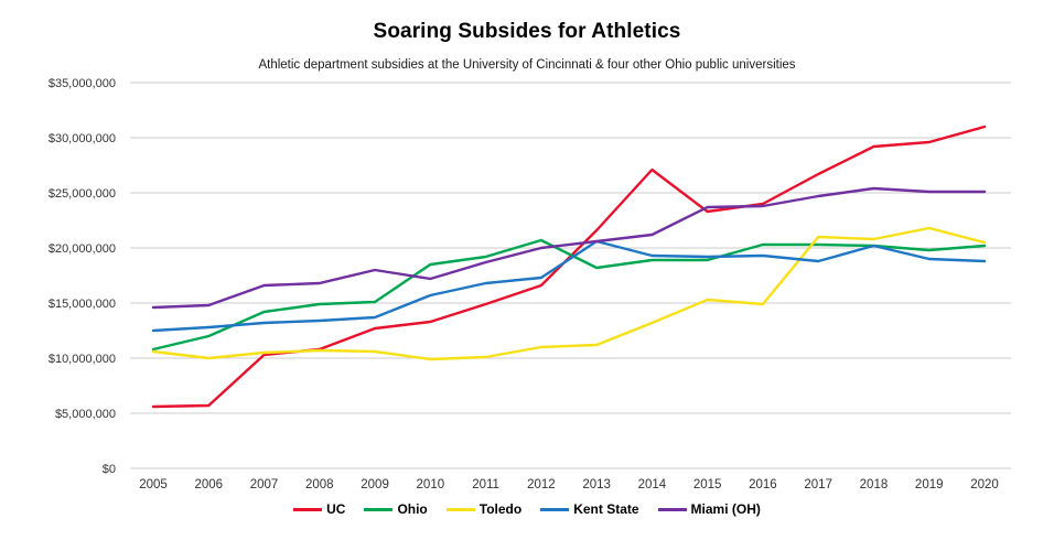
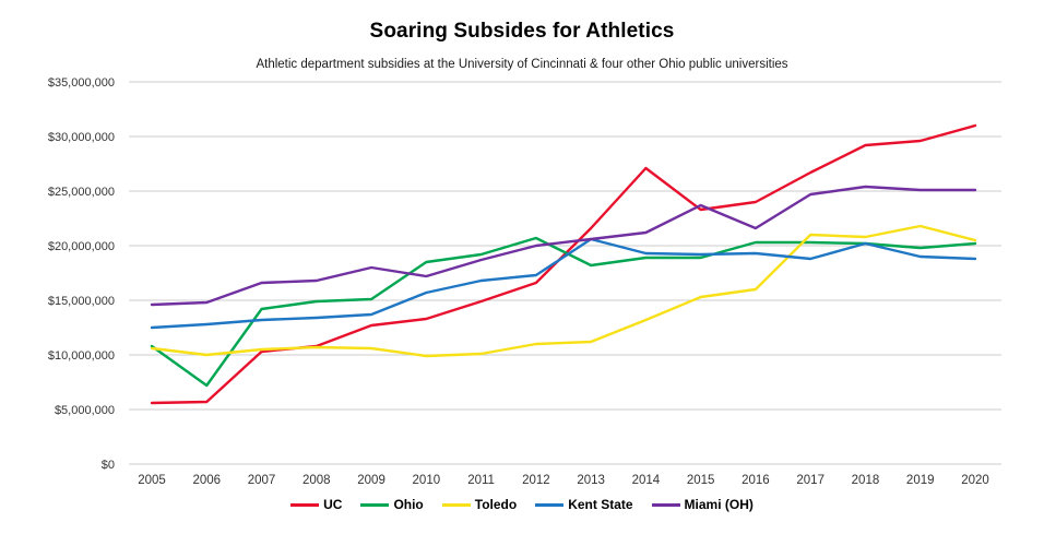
Ohio/2006: $12000000 -> $7200000
Toledo/2016: $14900000 -> $16000000
Miami (OH)/2016: $23800000 -> $21600000
